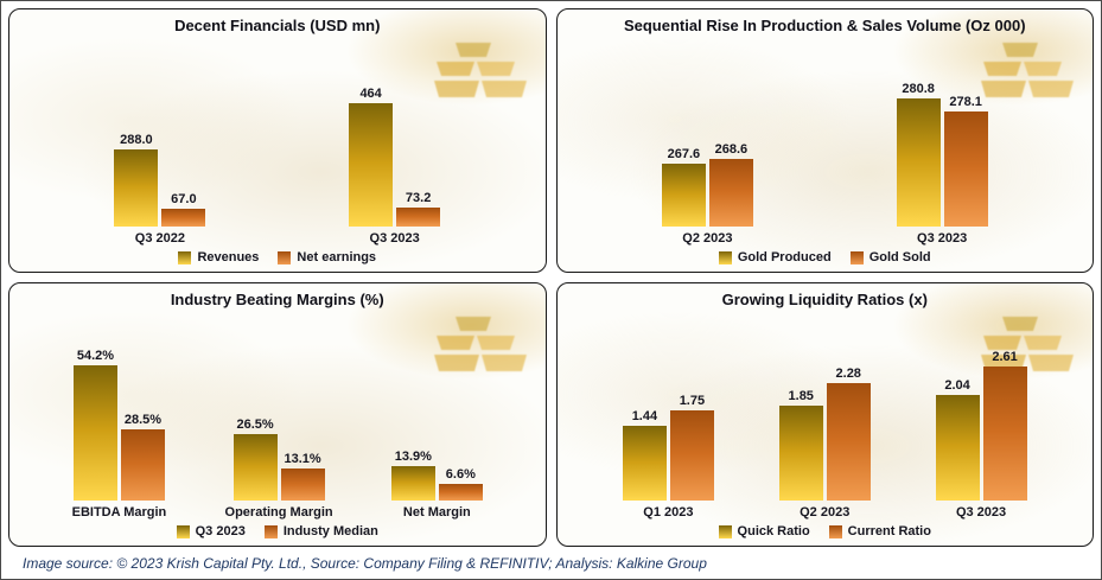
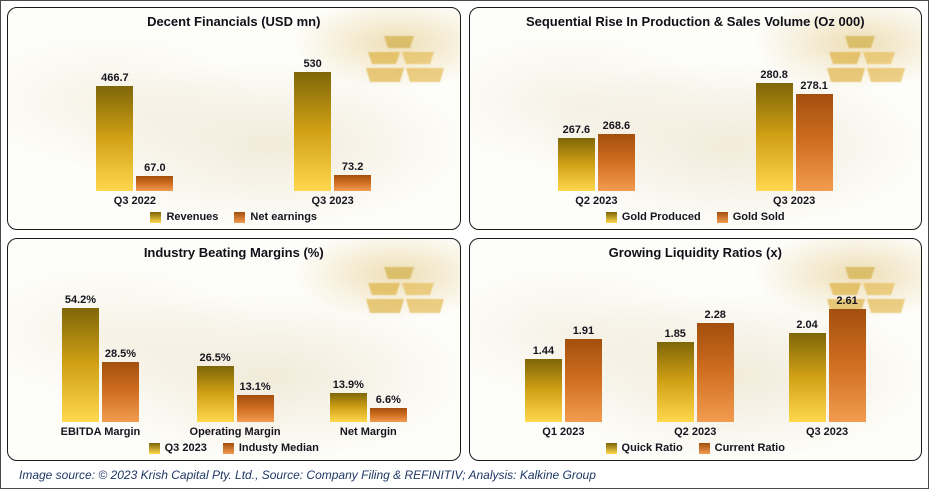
Decent Financials (USD mn)/Revenues/Q3 2022: 288.0 -> 466.7
Decent Financials (USD mn)/Revenues/Q3 2023: 464 -> 530
Growing Liquidity Ratios (x)/Current Ratio/Q1 2023: 1.75 -> 1.91
